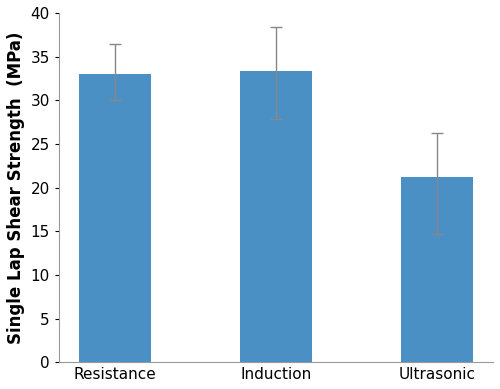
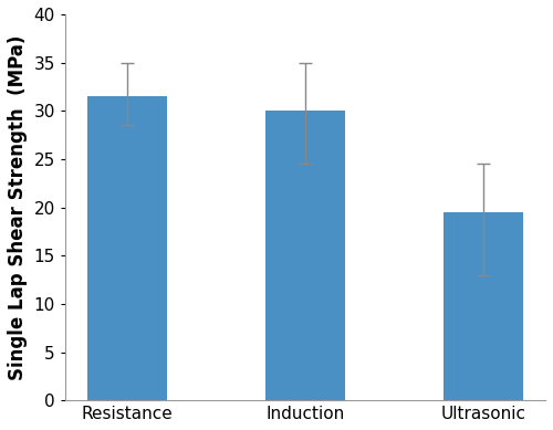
Resistance: 33.0 -> 31.5
Induction: 33.4 -> 30.0
Ultrasonic: 21.2 -> 19.5
